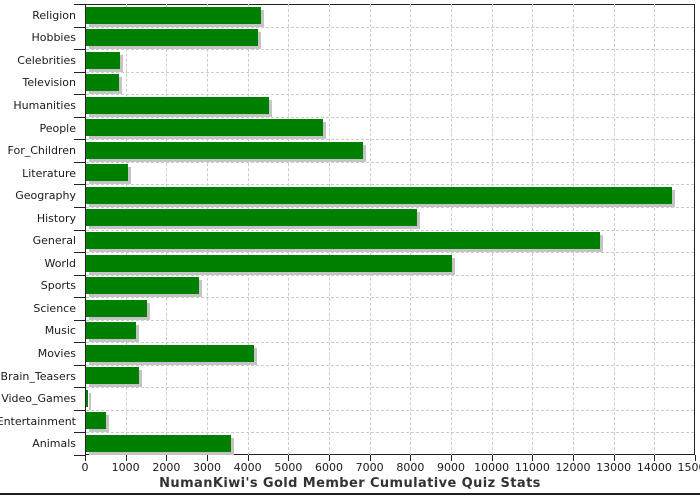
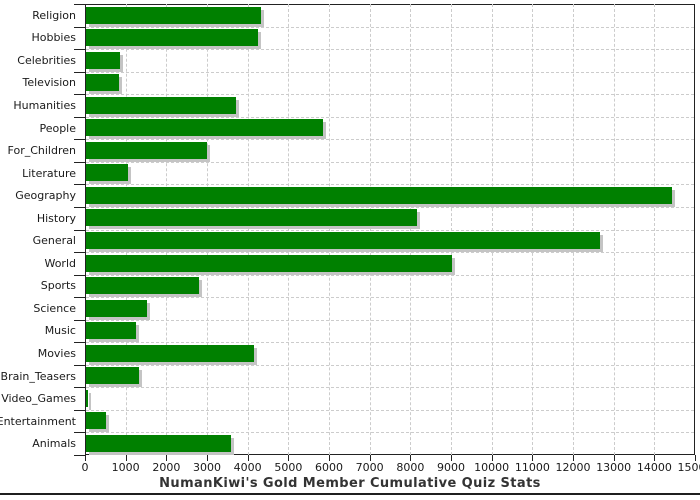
Humanities: 4500 -> 3700
For_Children: 6800 -> 3000
